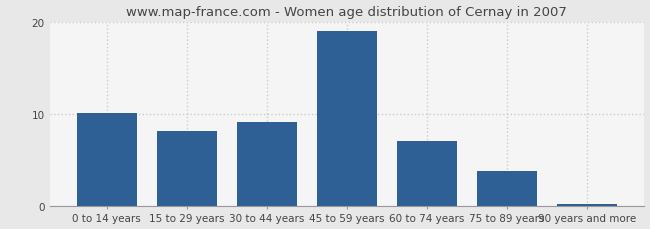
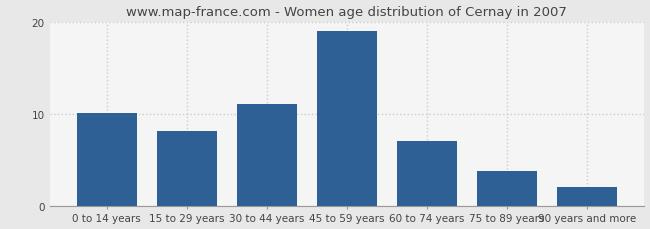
30 to 44 years: 9.1 -> 11.0
90 years and more: 0.2 -> 2.0
